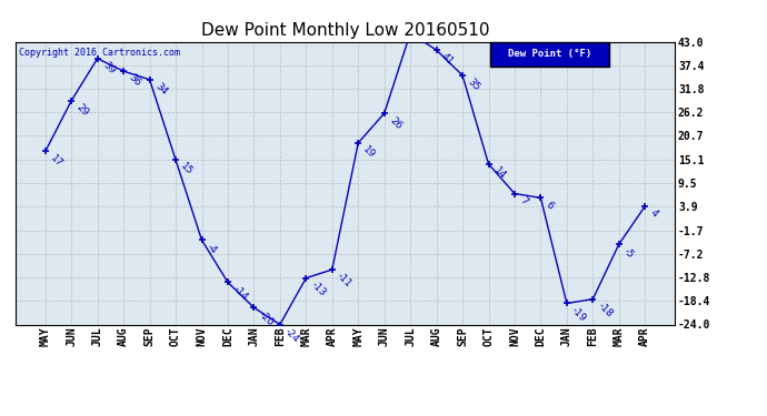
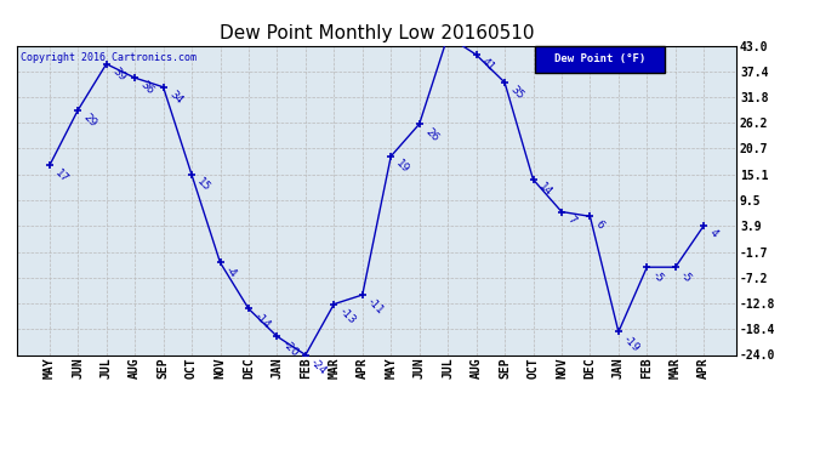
FEB: -18 -> -5
